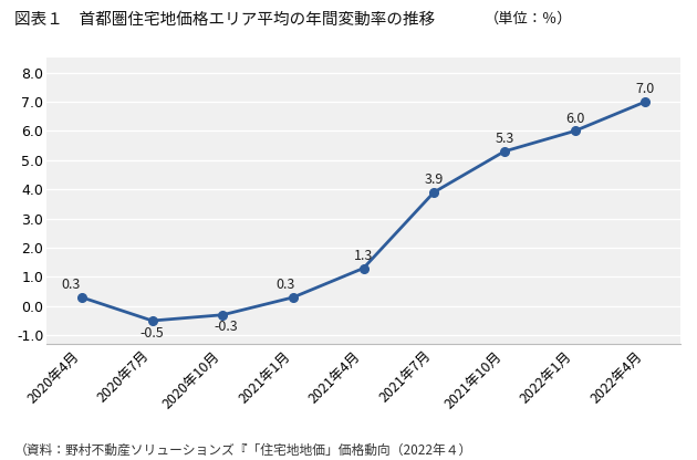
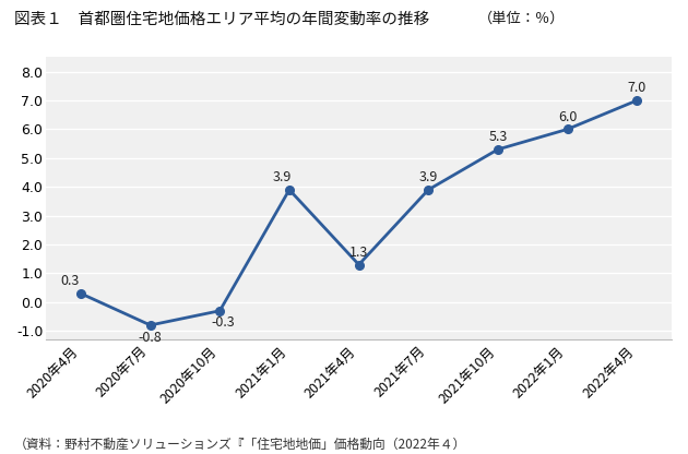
2020年7月: -0.5 -> -0.8
2021年1月: 0.3 -> 3.9
